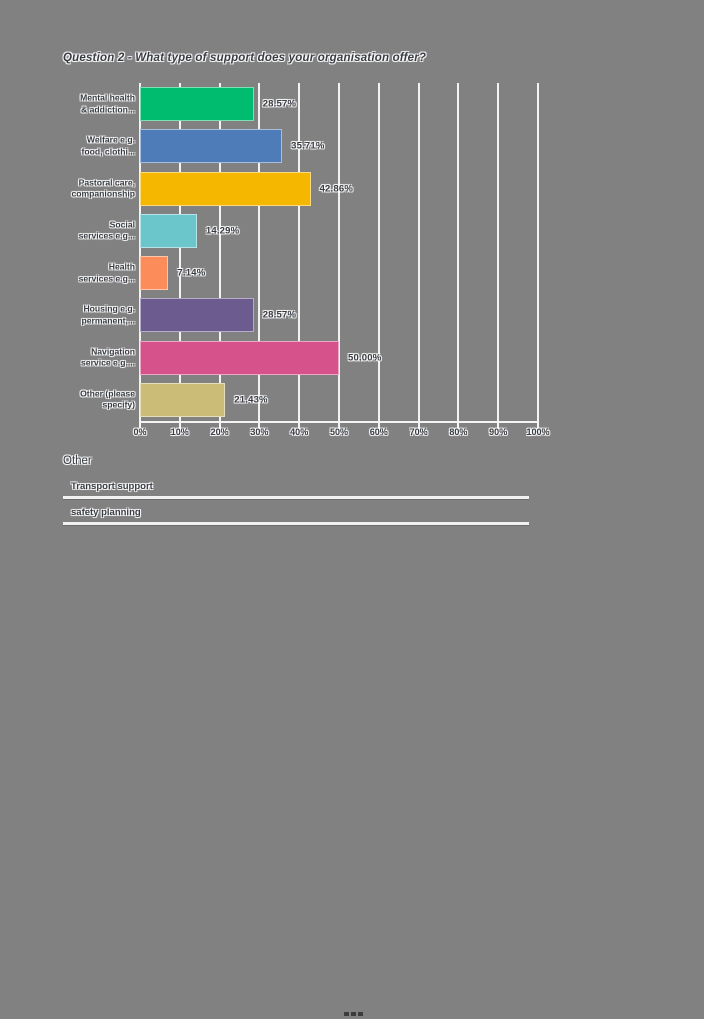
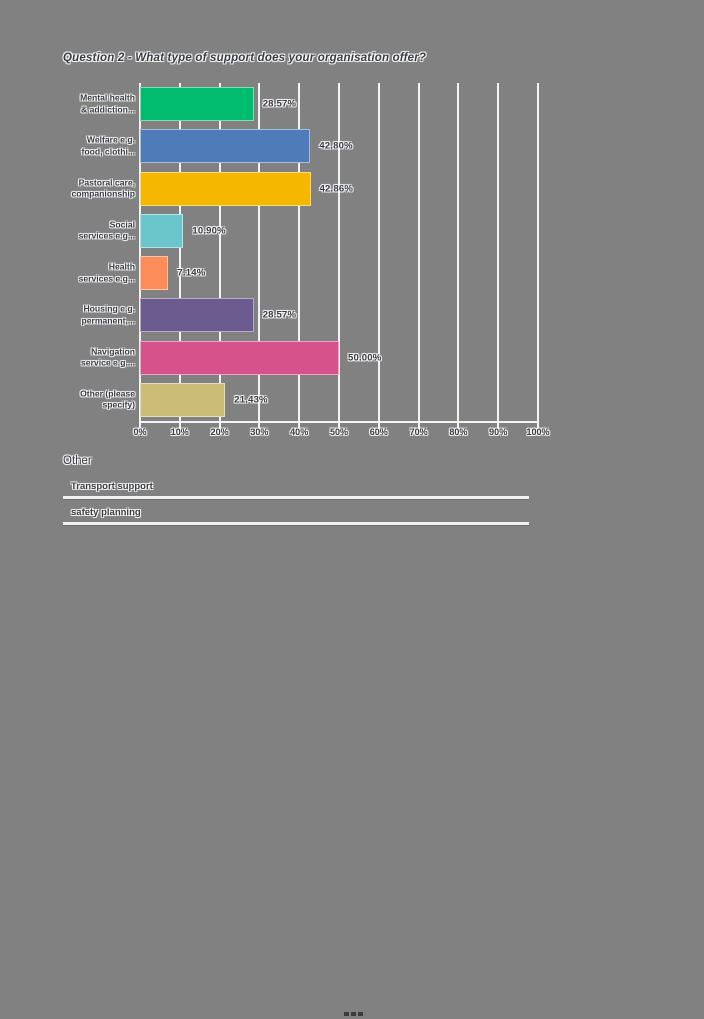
Welfare e.g. food, clothi...: 35.71% -> 42.80%
Social services e.g...: 14.29% -> 10.90%
